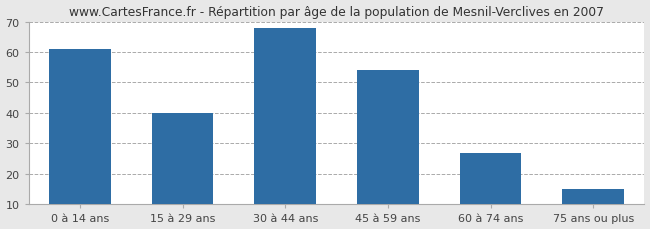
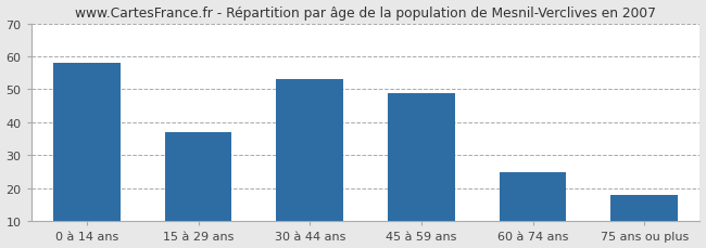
0 à 14 ans: 61 -> 58
15 à 29 ans: 40 -> 37
30 à 44 ans: 68 -> 53
45 à 59 ans: 54 -> 49
60 à 74 ans: 27 -> 25
75 ans ou plus: 15 -> 18
